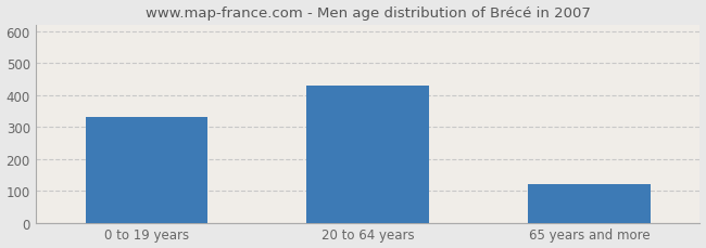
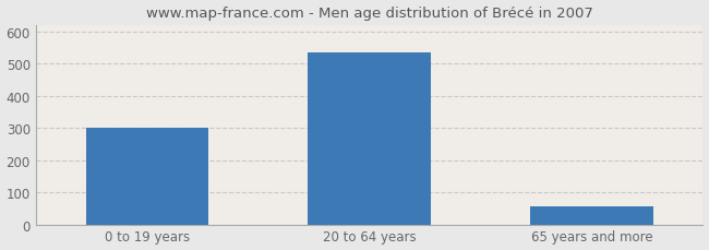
0 to 19 years: 330 -> 300
20 to 64 years: 430 -> 536
65 years and more: 120 -> 57
